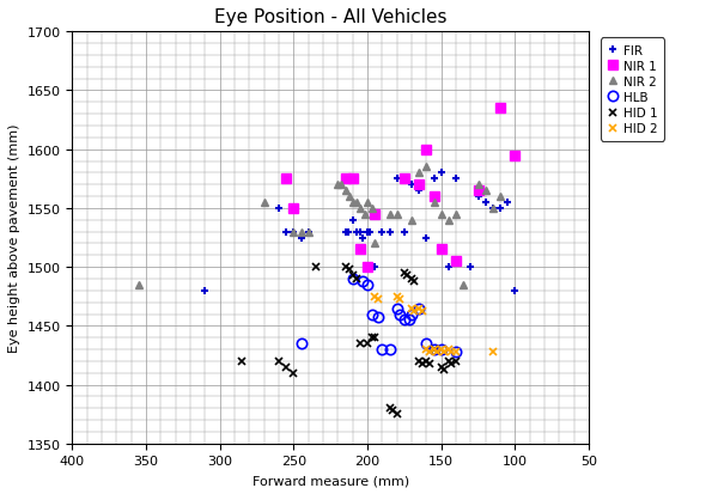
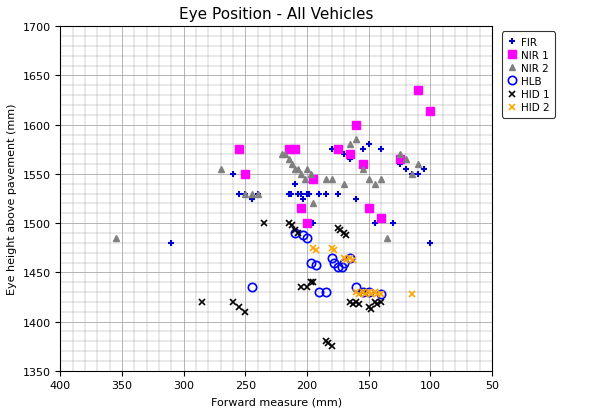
NIR 1/100: 1595 -> 1614
